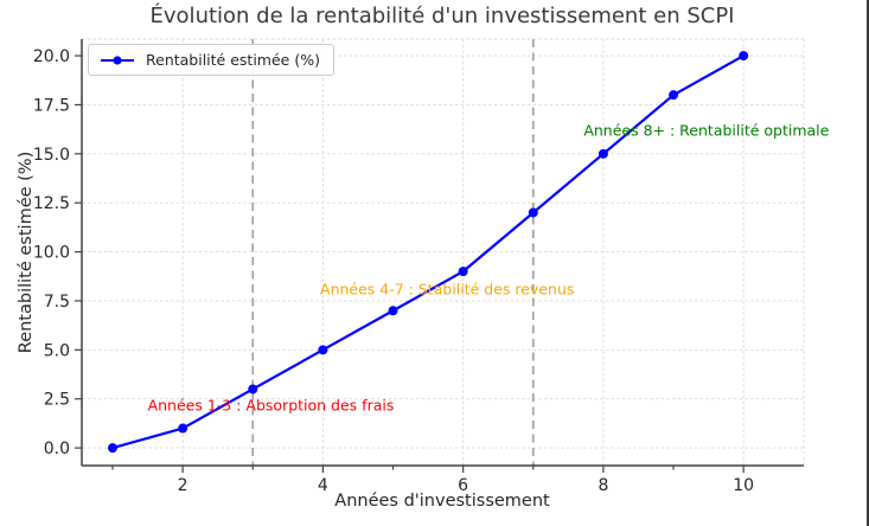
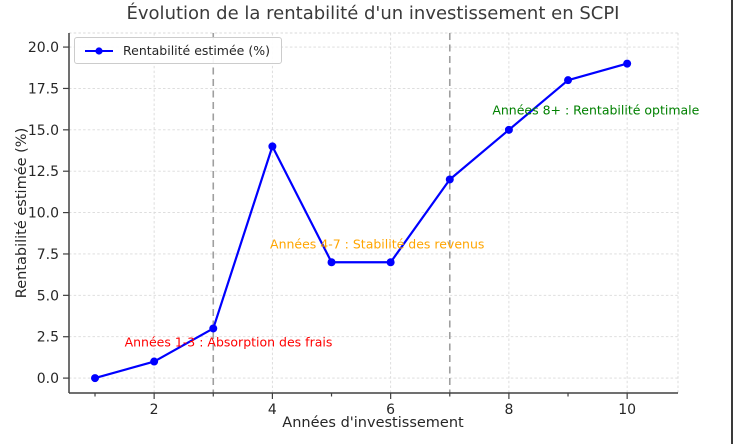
4: 5 -> 14
6: 9 -> 7
10: 20 -> 19
